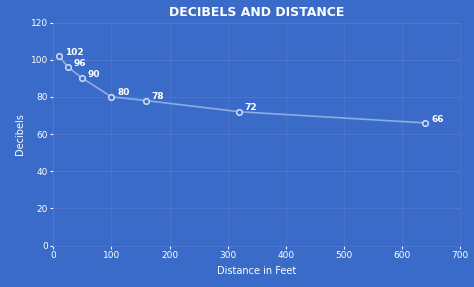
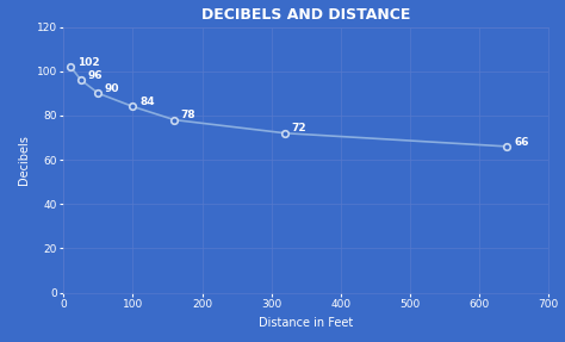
100: 80 -> 84
